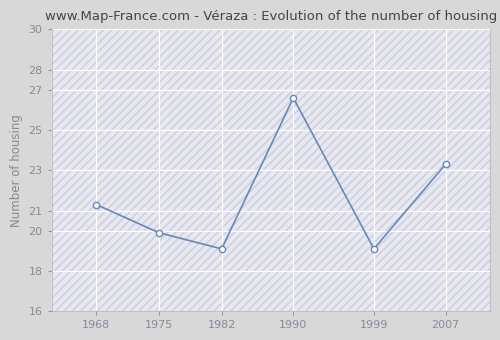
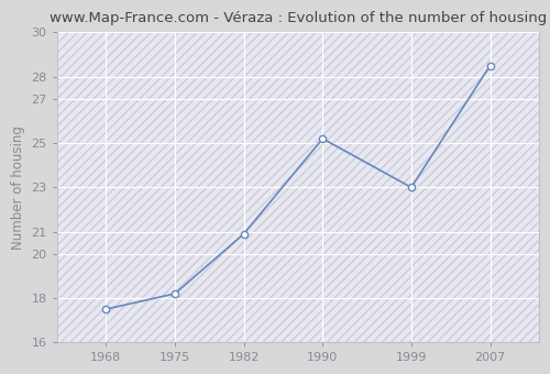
1968: 21.3 -> 17.5
1975: 19.9 -> 18.2
1982: 19.1 -> 20.9
1990: 26.6 -> 25.2
1999: 19.1 -> 23.0
2007: 23.3 -> 28.5
